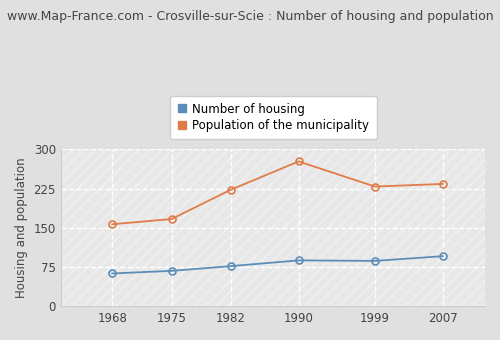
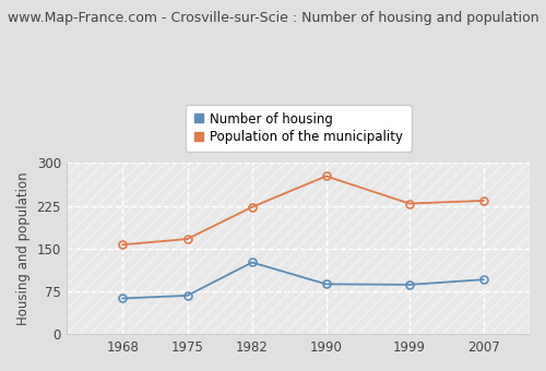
Number of housing/1982: 77 -> 126
